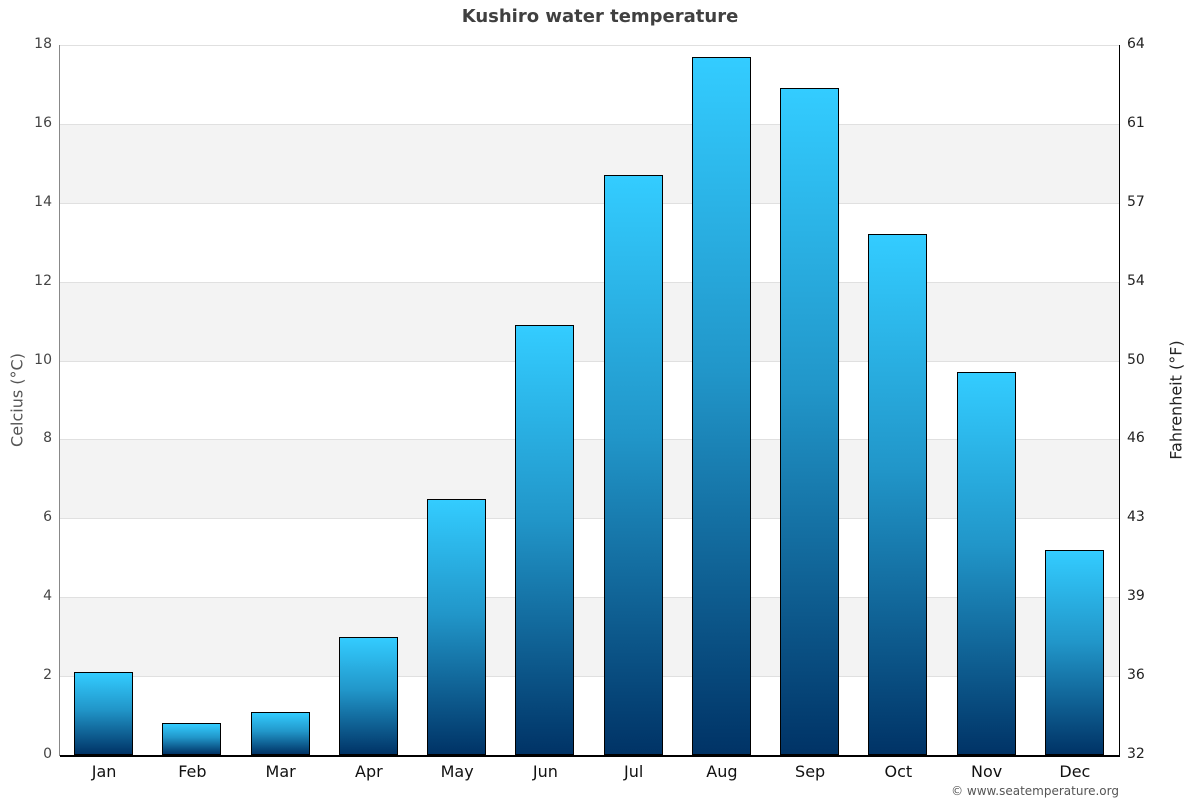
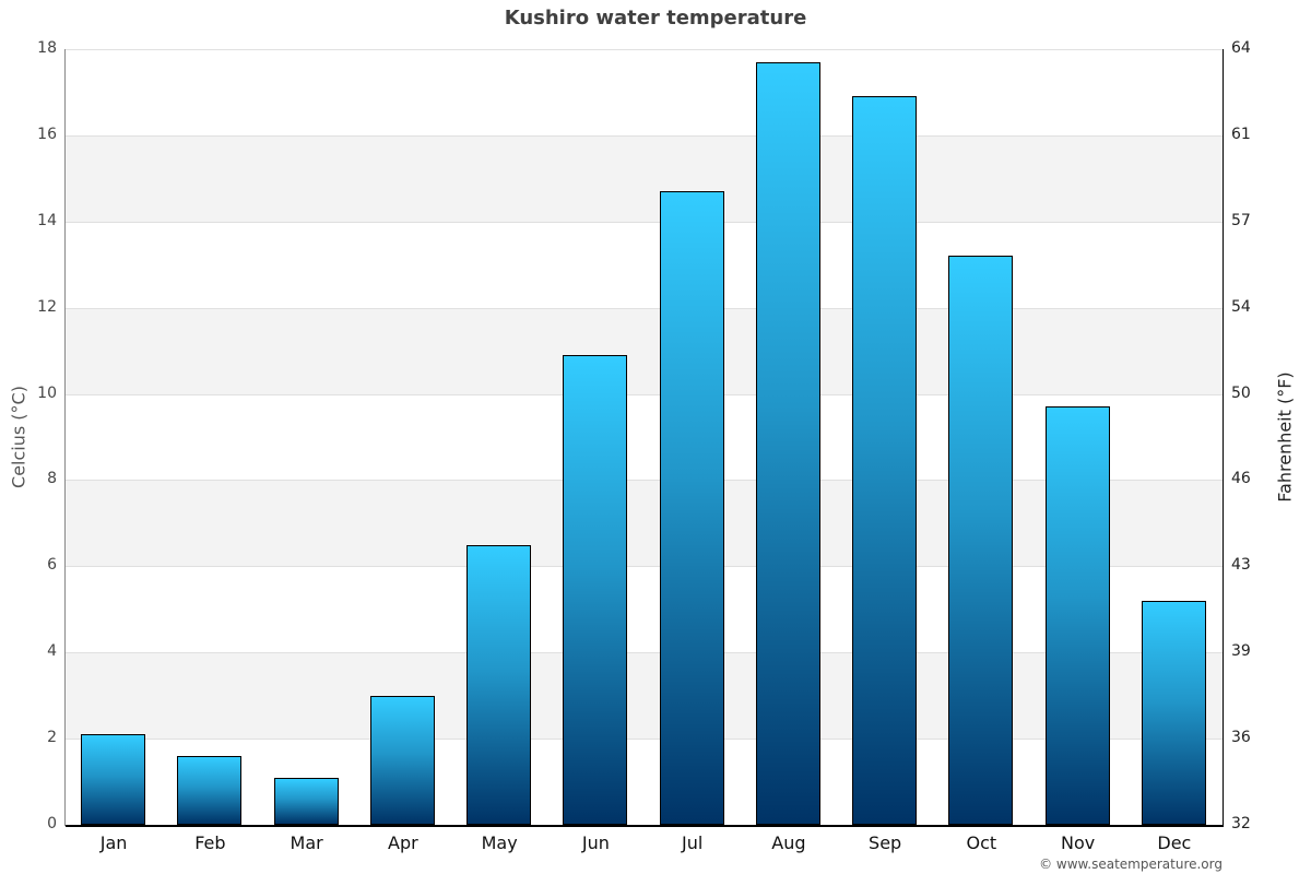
Feb: 0.8 -> 1.6
